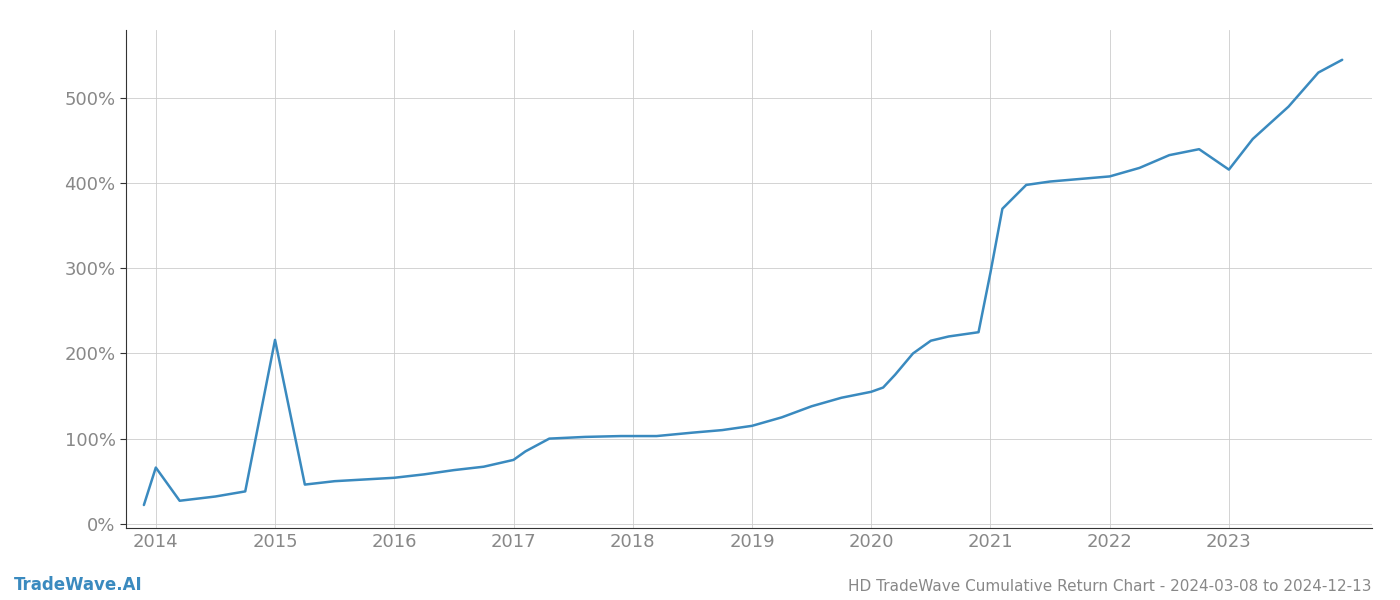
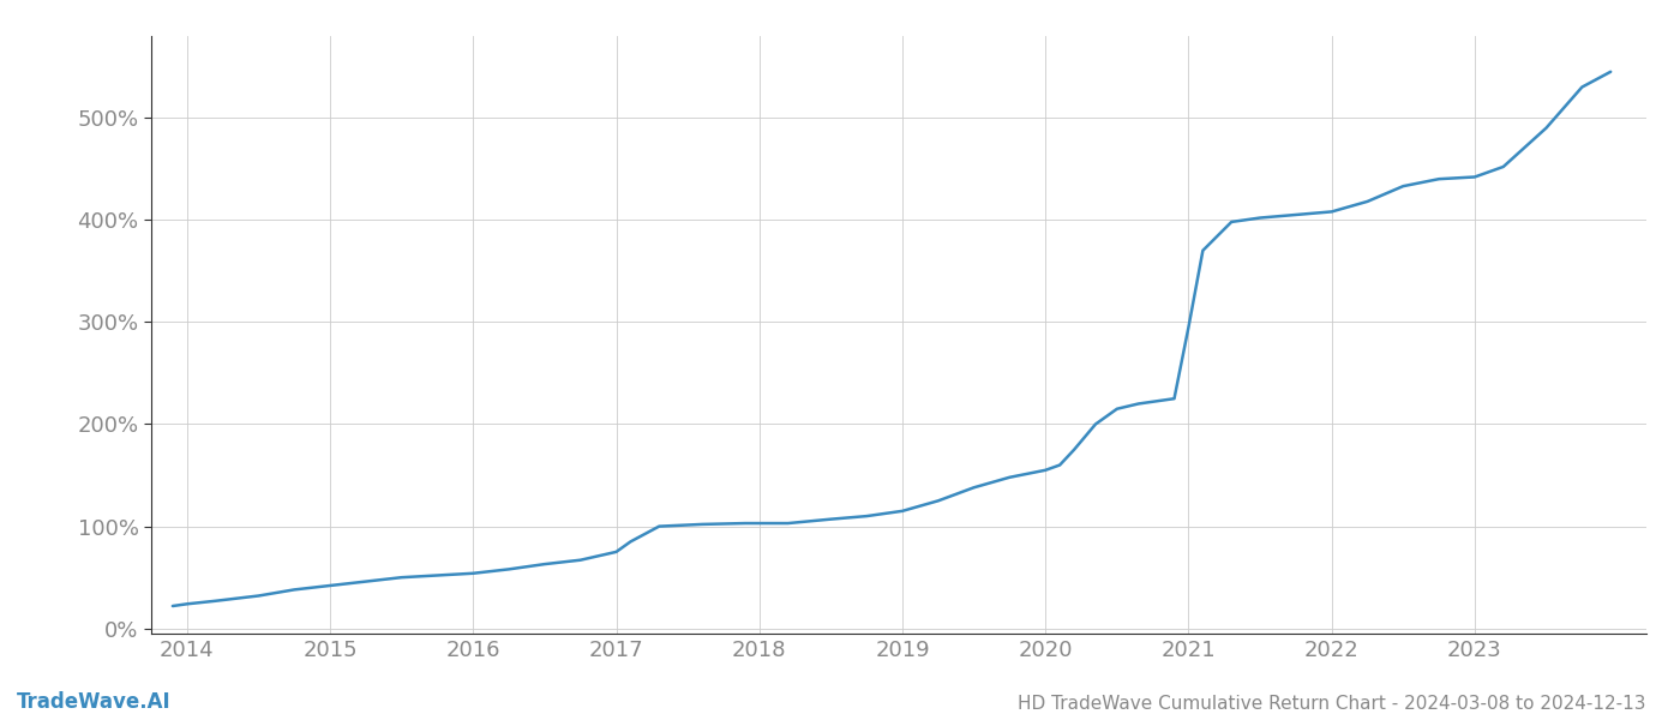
2014: 66% -> 24%
2015: 216% -> 42%
2023: 416% -> 442%
